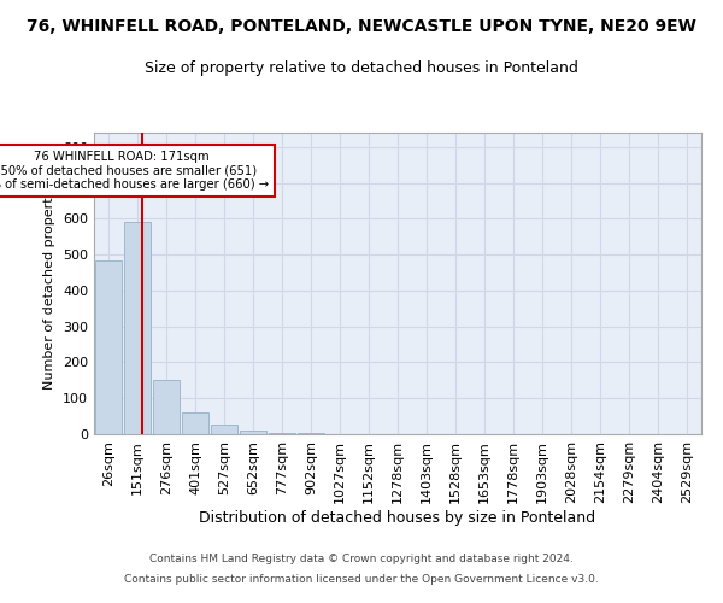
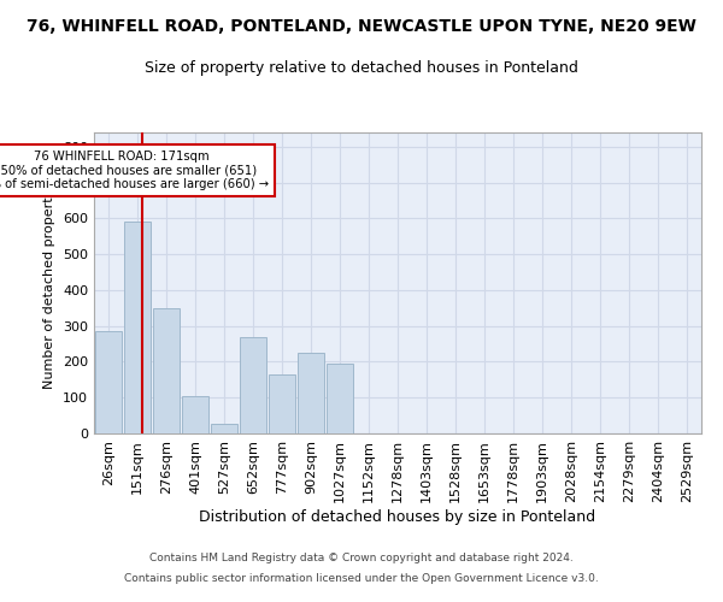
26sqm: 485 -> 285
276sqm: 150 -> 350
401sqm: 62 -> 105
652sqm: 10 -> 270
777sqm: 5 -> 165
902sqm: 3 -> 225
1027sqm: 1 -> 195
